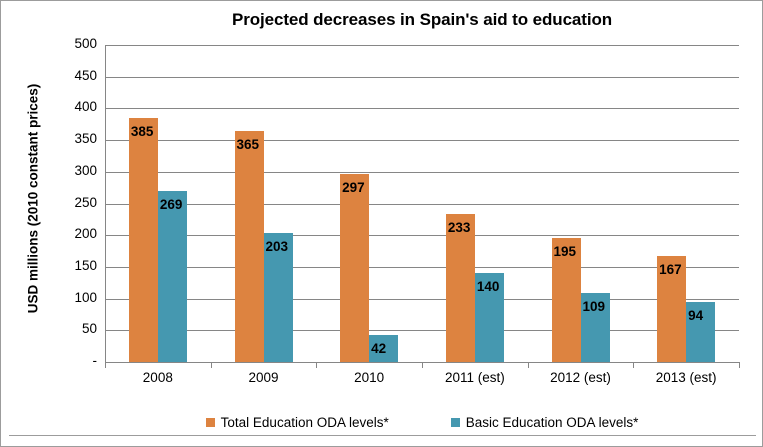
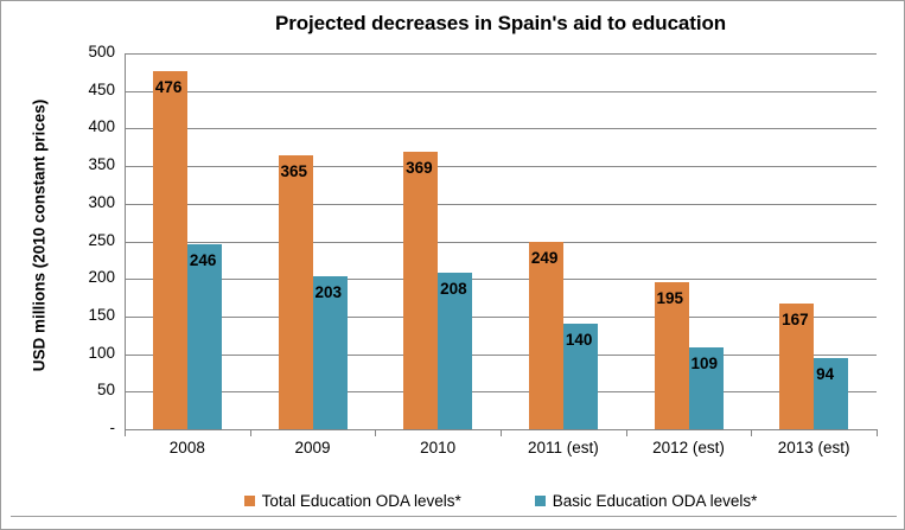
Total Education ODA levels*/2008: 385 -> 476
Basic Education ODA levels*/2008: 269 -> 246
Total Education ODA levels*/2010: 297 -> 369
Basic Education ODA levels*/2010: 42 -> 208
Total Education ODA levels*/2011 (est): 233 -> 249
